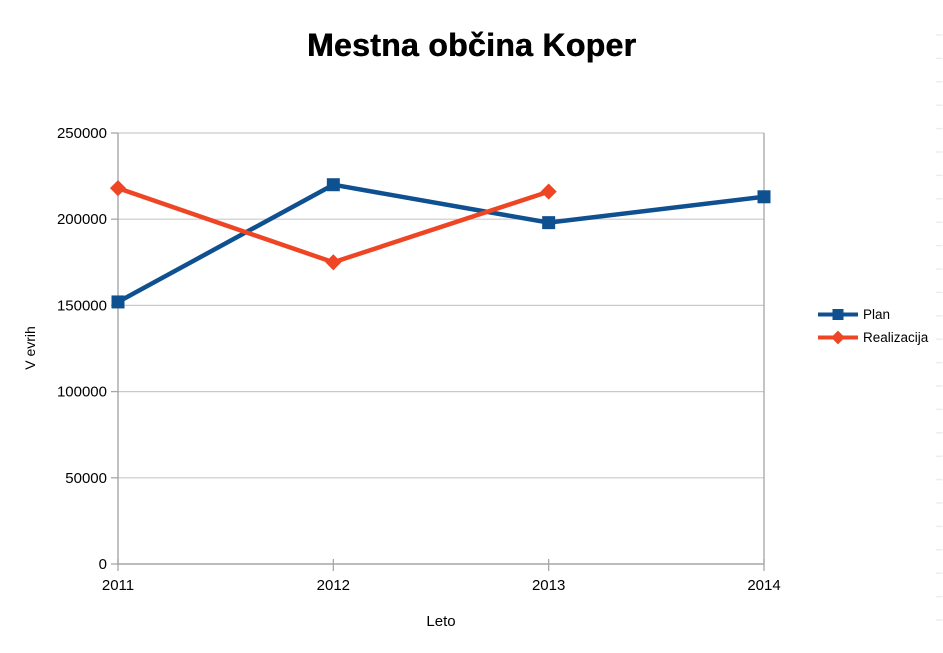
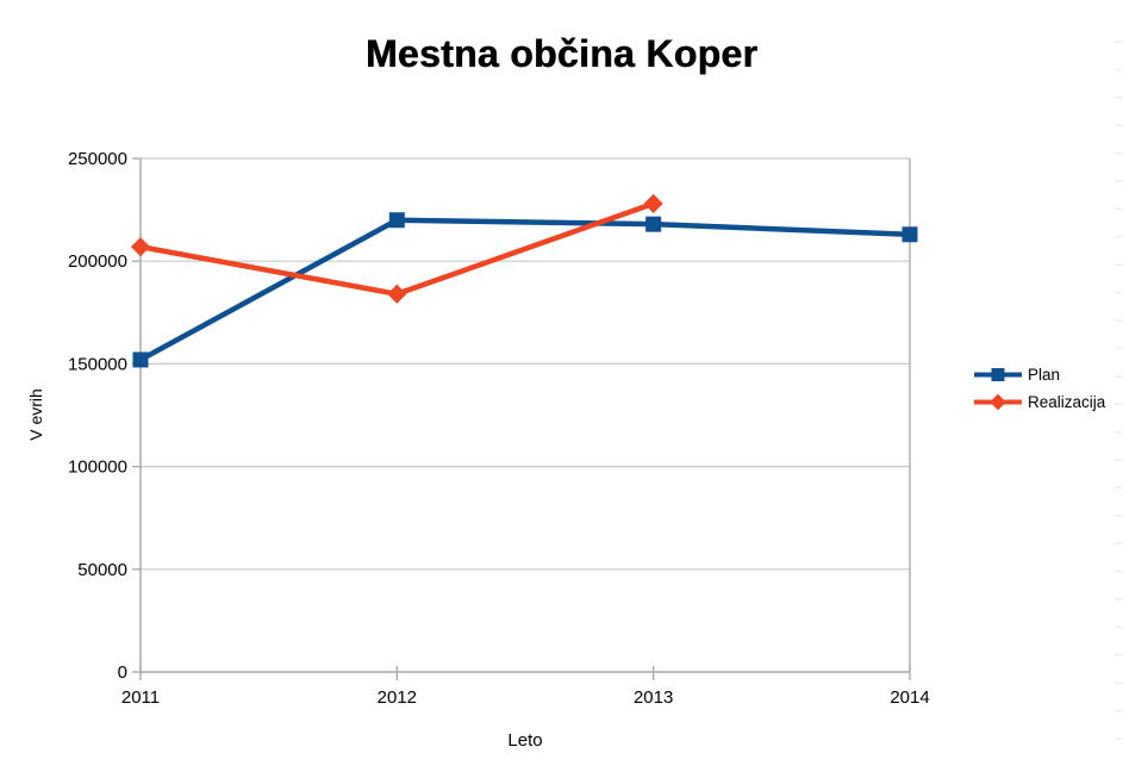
Realizacija/2011: 218000 -> 207000
Realizacija/2012: 175000 -> 184000
Plan/2013: 198000 -> 218000
Realizacija/2013: 216000 -> 228000
